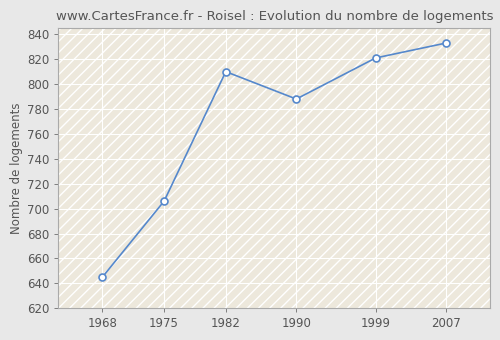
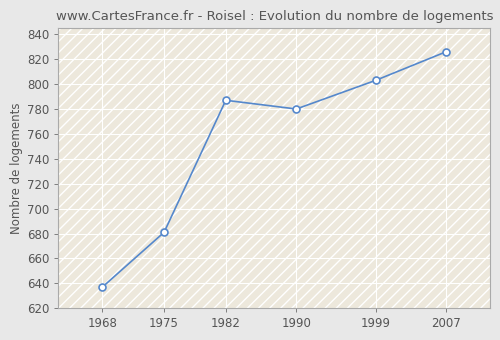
1968: 645 -> 637
1975: 706 -> 681
1982: 810 -> 787
1990: 788 -> 780
1999: 821 -> 803
2007: 833 -> 826
